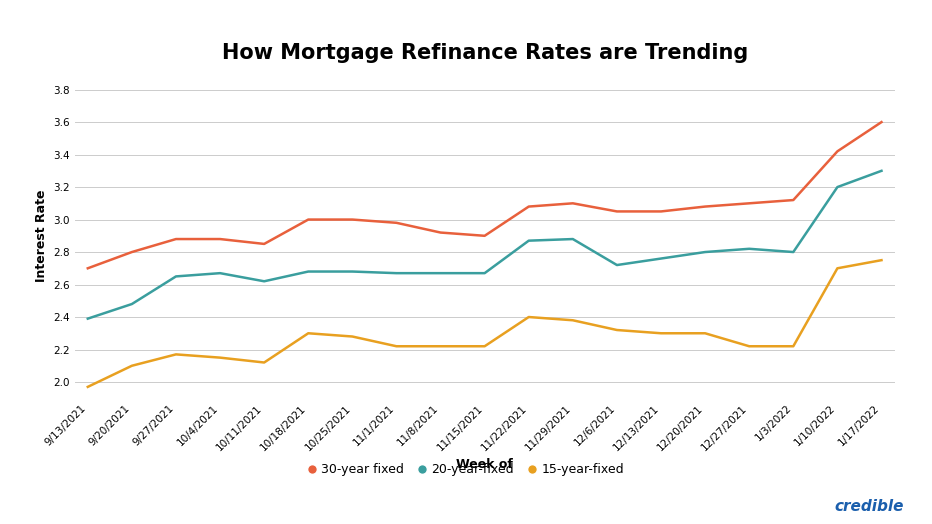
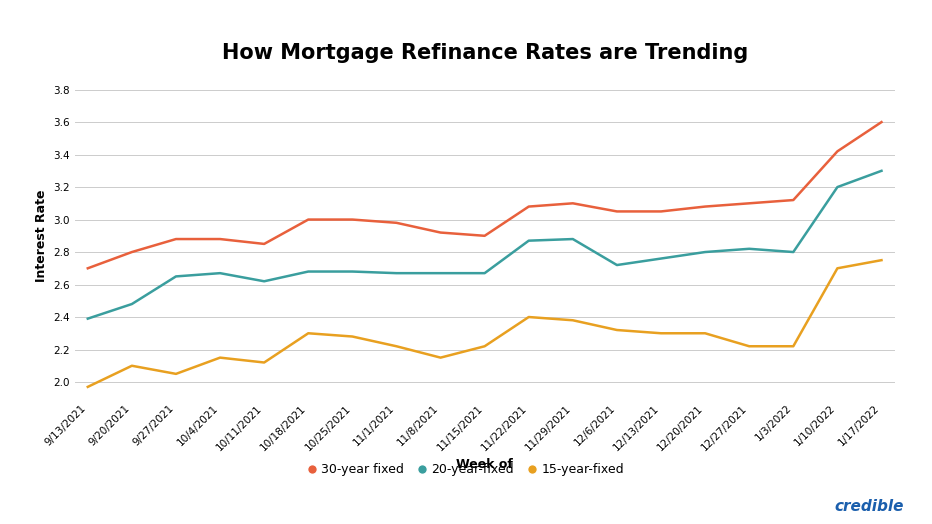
15-year-fixed/9/27/2021: 2.17 -> 2.05
15-year-fixed/11/8/2021: 2.22 -> 2.15
